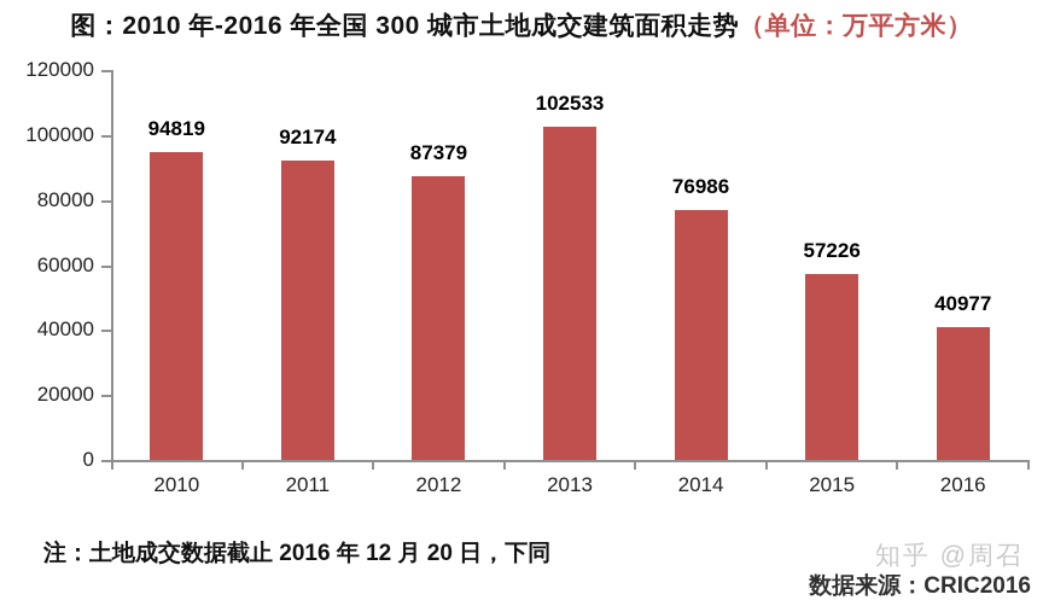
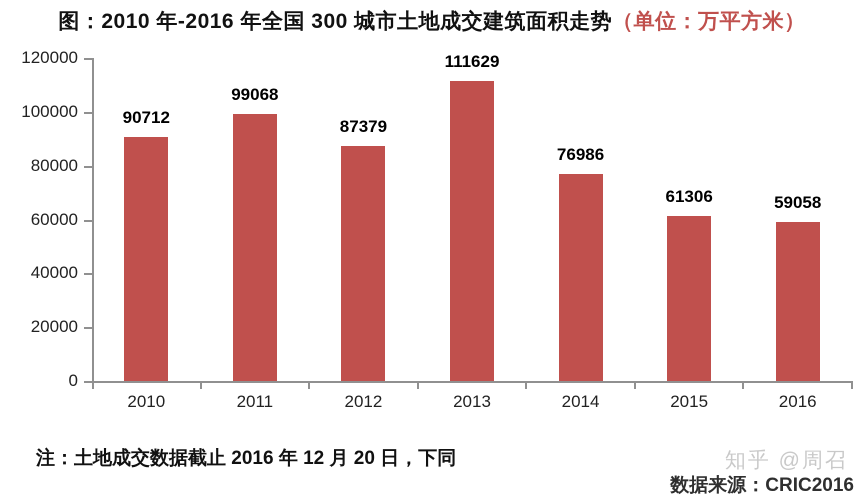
2010: 94819 -> 90712
2011: 92174 -> 99068
2013: 102533 -> 111629
2015: 57226 -> 61306
2016: 40977 -> 59058
